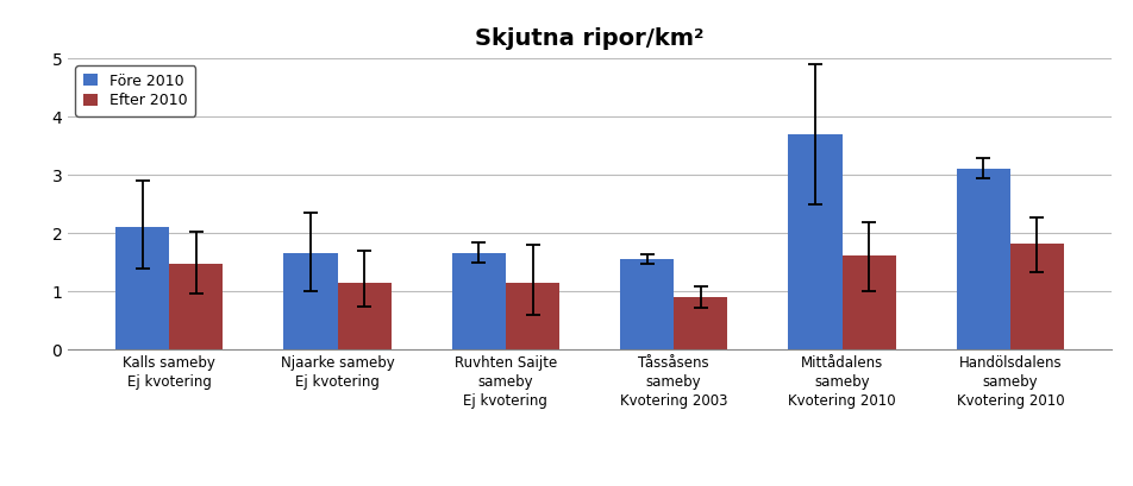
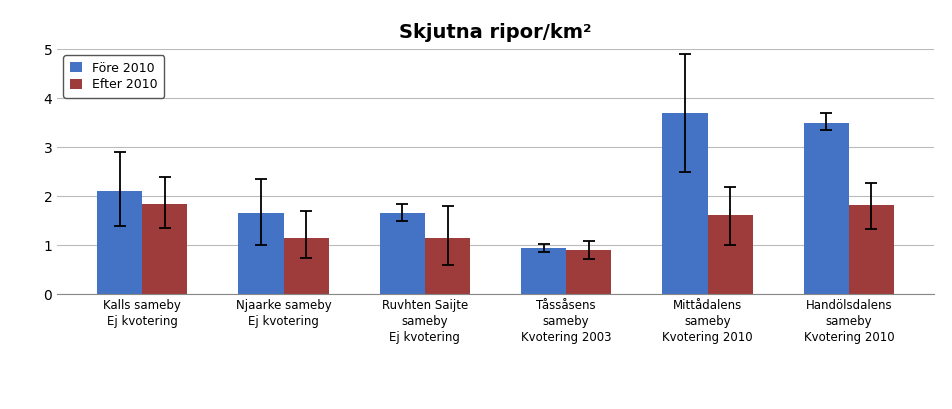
Efter 2010/Kalls sameby Ej kvotering: 1.47 -> 1.85
Före 2010/Tåssåsens sameby Kvotering 2003: 1.55 -> 0.95
Före 2010/Handölsdalens sameby Kvotering 2010: 3.10 -> 3.50
